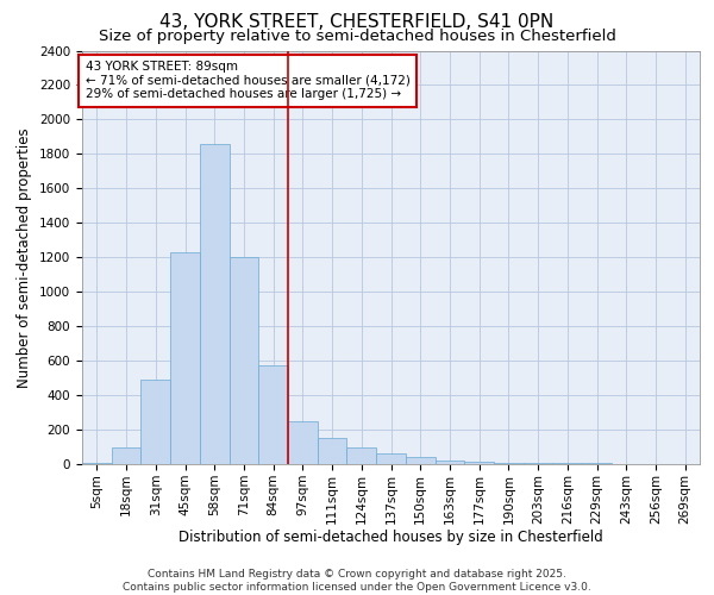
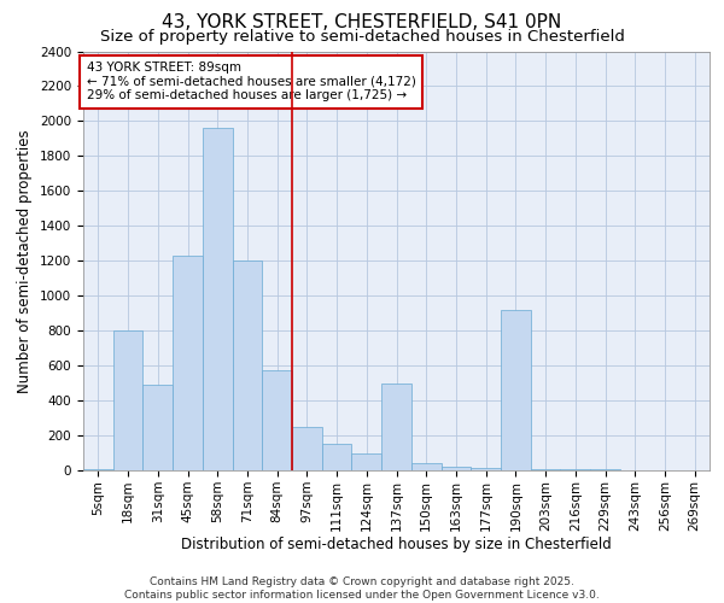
18sqm: 100 -> 800
58sqm: 1860 -> 1960
137sqm: 60 -> 500
190sqm: 10 -> 920
